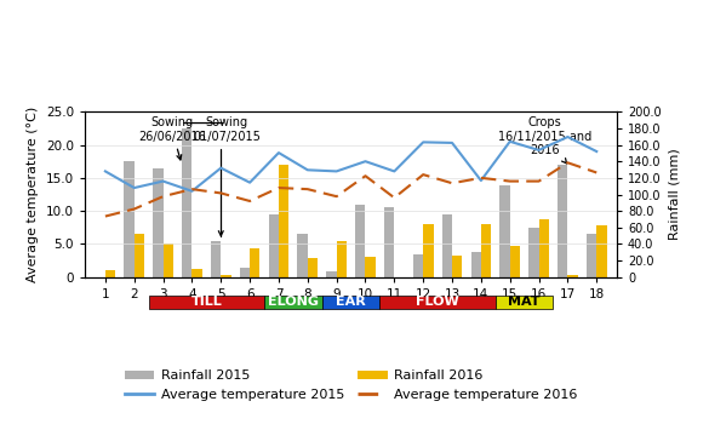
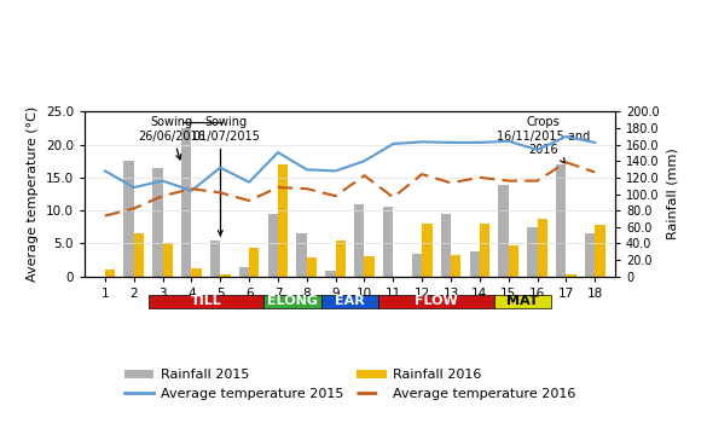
Average temperature 2015/11: 16.0 -> 20.1
Average temperature 2015/14: 14.6 -> 20.3
Average temperature 2015/18: 19.0 -> 20.3
